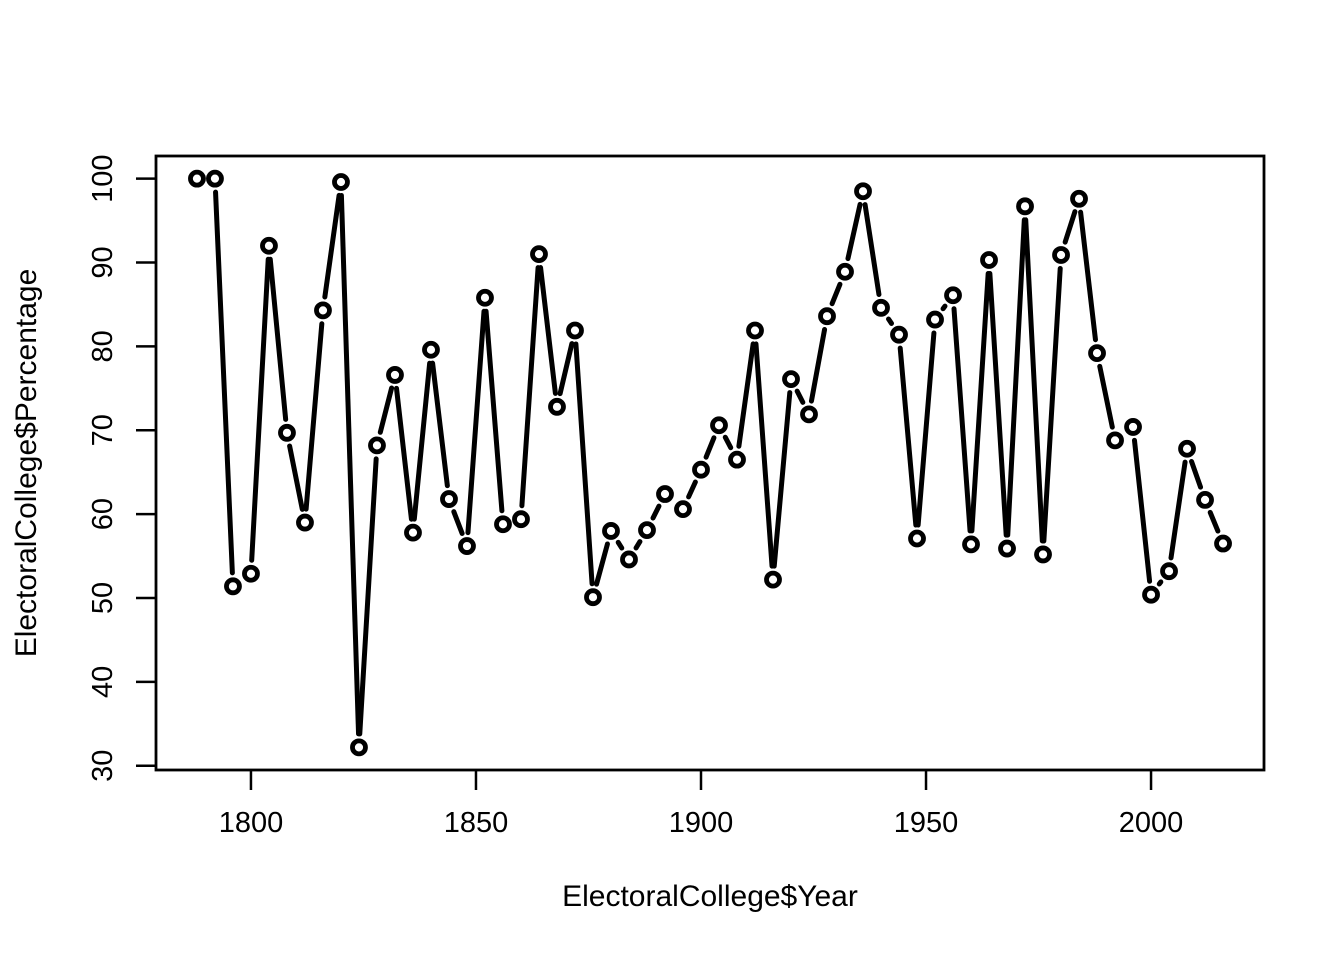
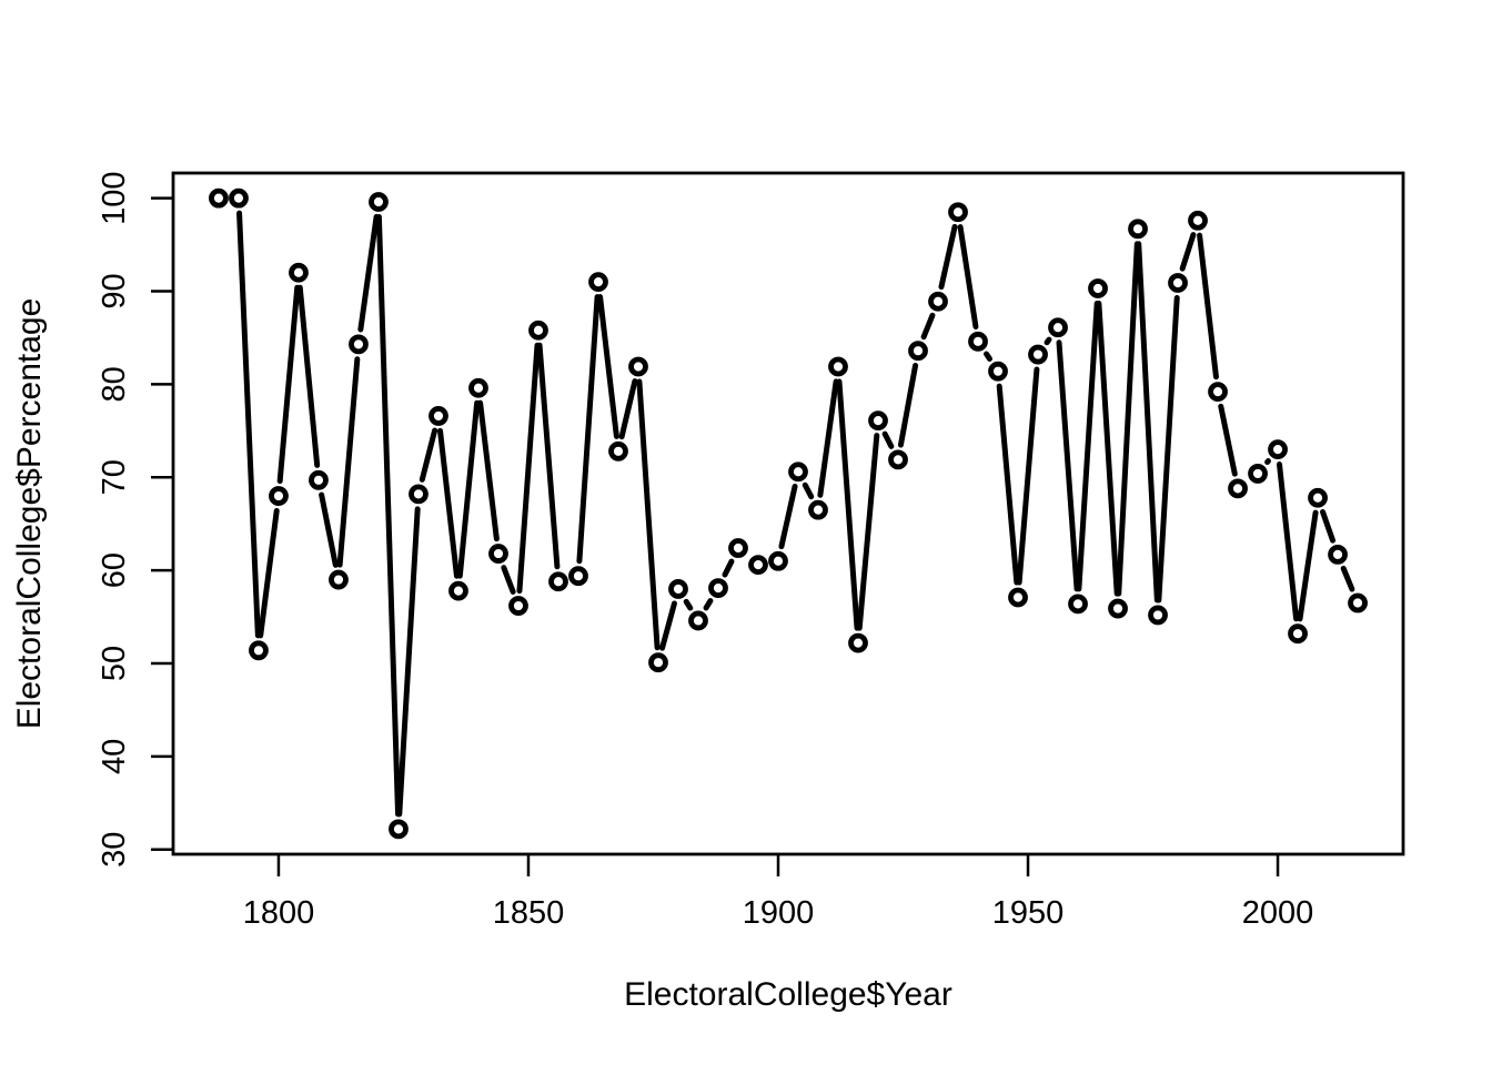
1800: 53 -> 68
1900: 65 -> 61
2000: 50 -> 73
